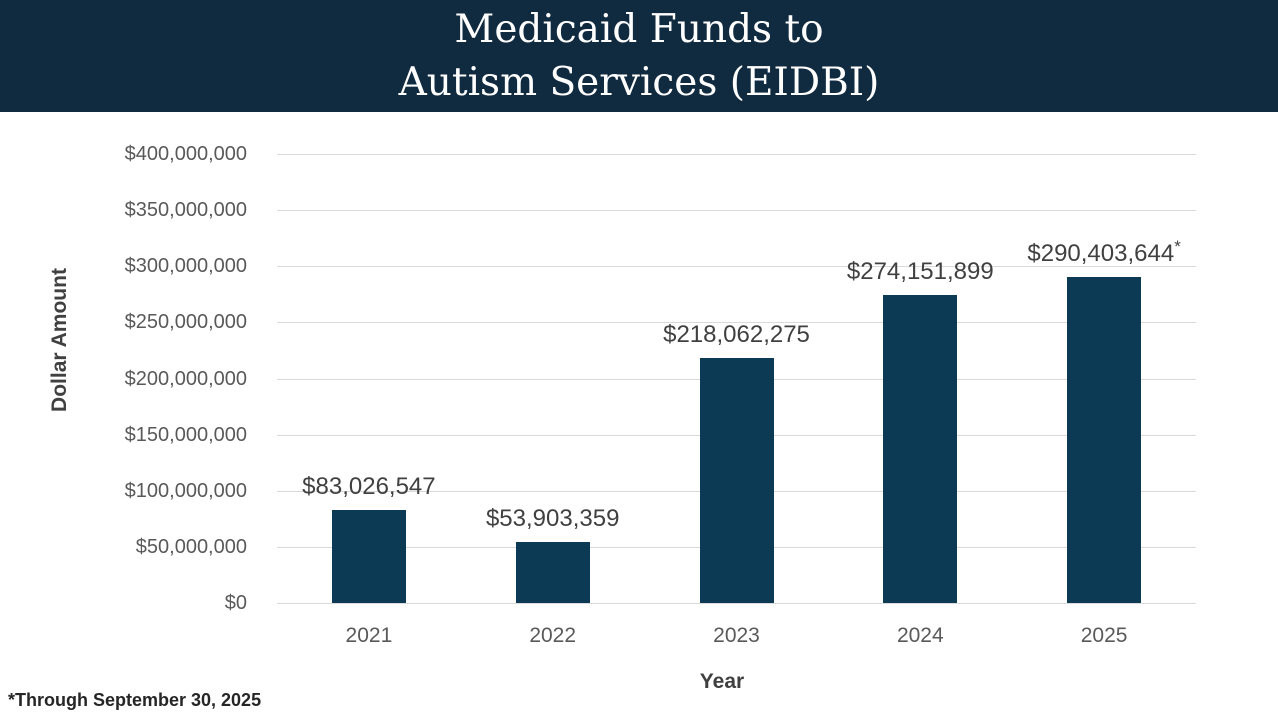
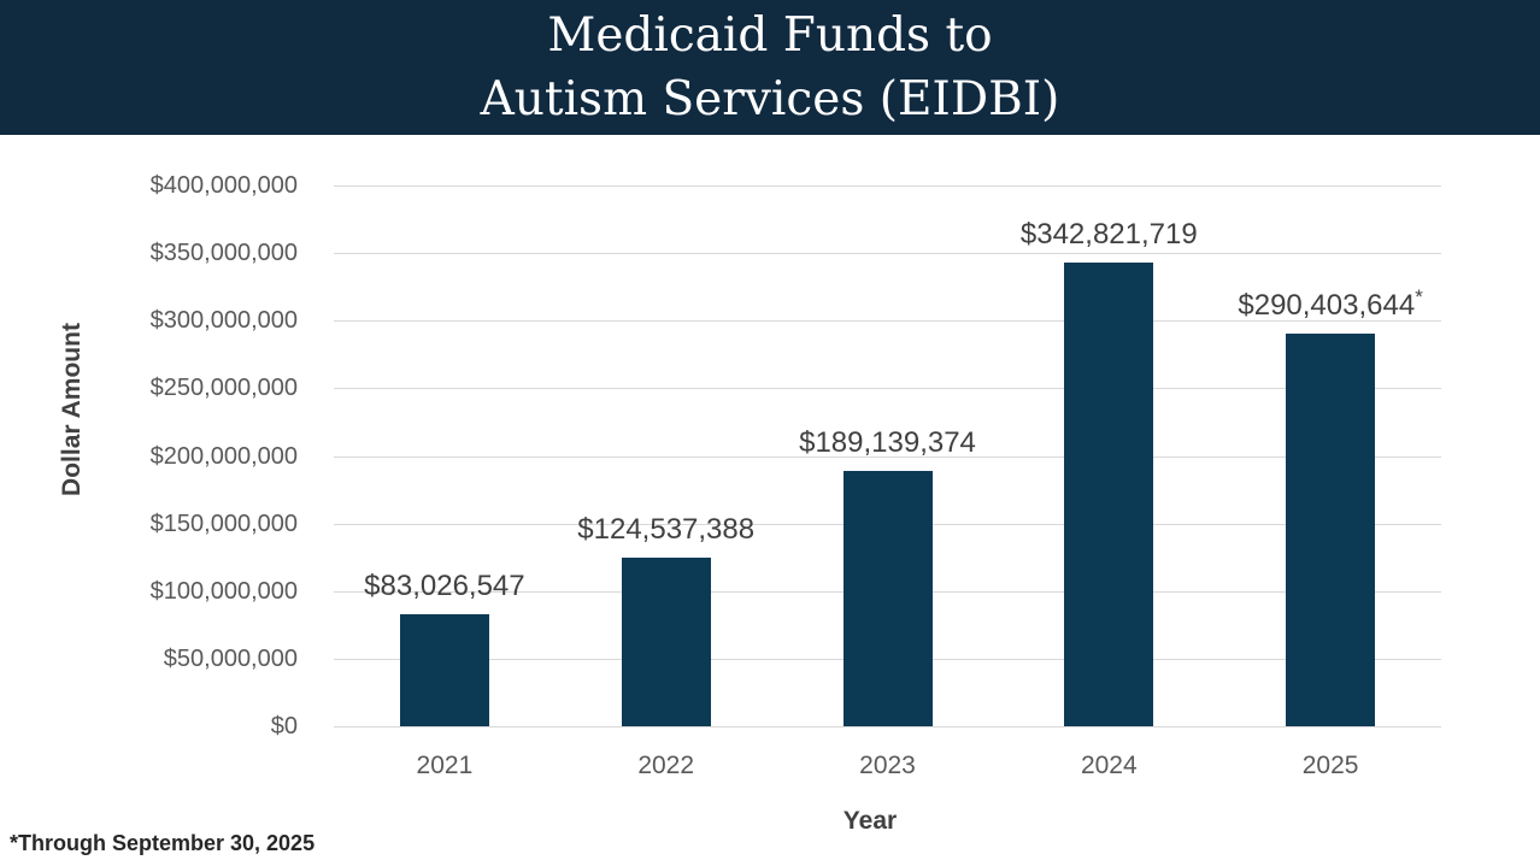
2022: $53,903,359 -> $124,537,388
2023: $218,062,275 -> $189,139,374
2024: $274,151,899 -> $342,821,719
